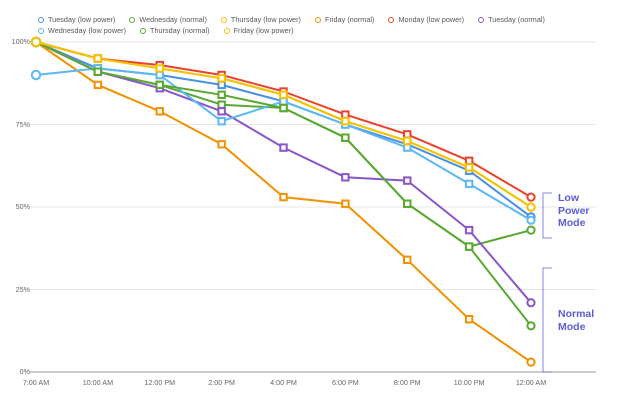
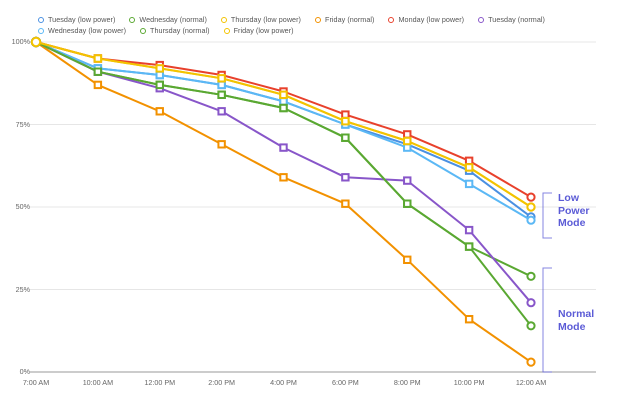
Wednesday (low power)/7:00 AM: 90% -> 100%
Wednesday (normal)/2:00 PM: 81% -> 84%
Wednesday (low power)/2:00 PM: 76% -> 87%
Friday (normal)/4:00 PM: 53% -> 59%
Wednesday (normal)/12:00 AM: 43% -> 29%
